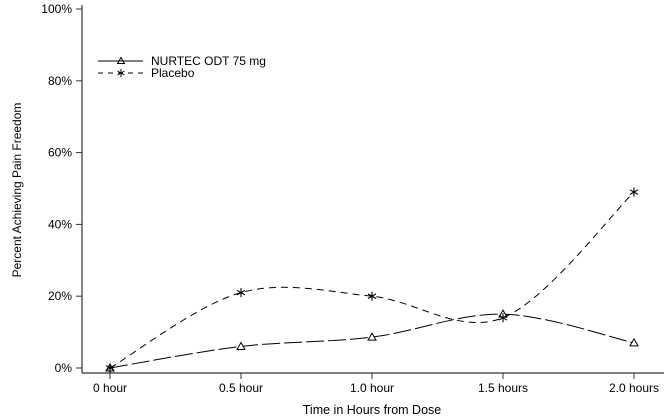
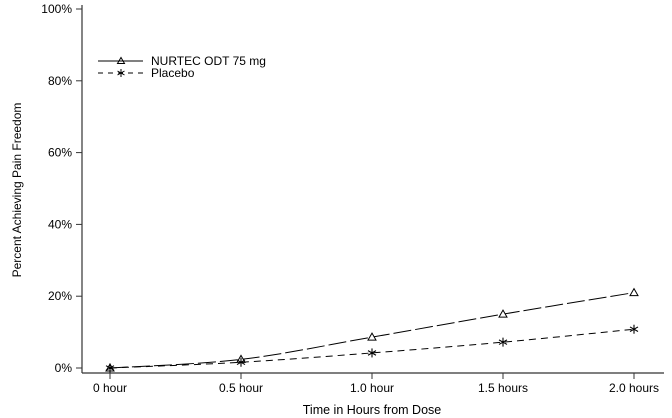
NURTEC ODT 75 mg/0.5 hour: 6% -> 2%
Placebo/0.5 hour: 21% -> 2%
Placebo/1.0 hour: 20% -> 4%
Placebo/1.5 hours: 14% -> 7%
NURTEC ODT 75 mg/2.0 hours: 7% -> 21%
Placebo/2.0 hours: 49% -> 11%
